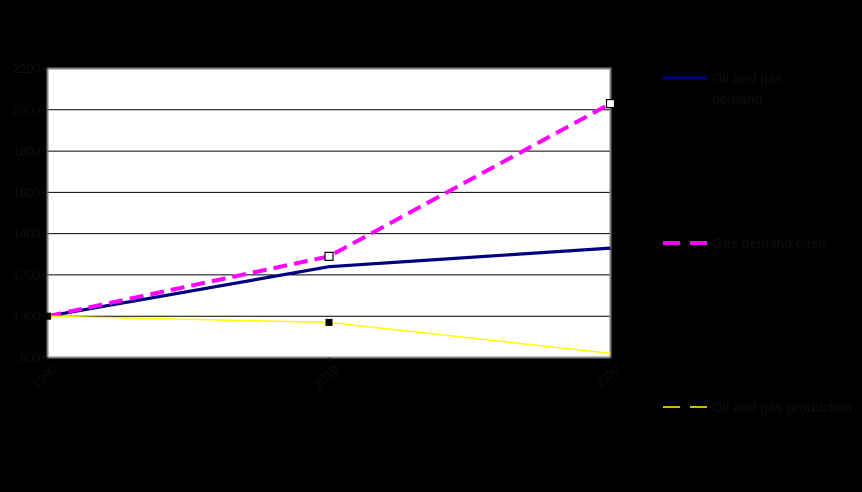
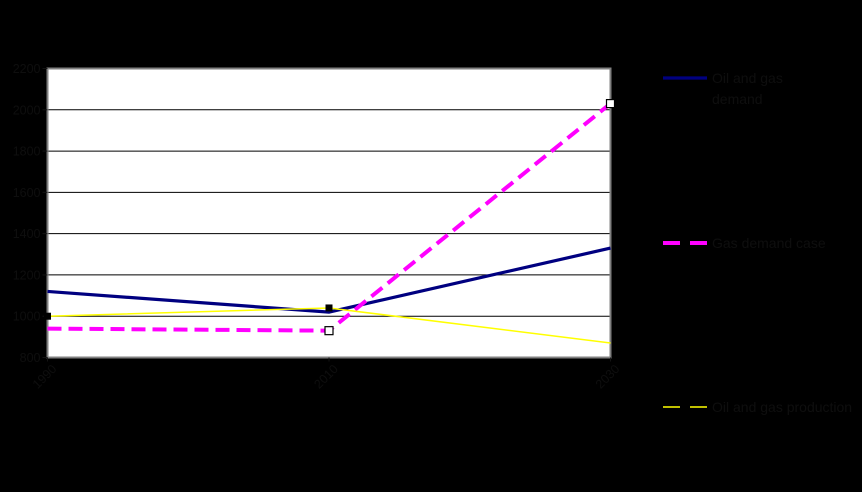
Oil and gas demand/1990: 1000 -> 1120
Gas demand case/1990: 1000 -> 940
Oil and gas demand/2010: 1240 -> 1020
Gas demand case/2010: 1290 -> 930
Oil and gas production/2010: 970 -> 1040
Oil and gas production/2030: 820 -> 870
